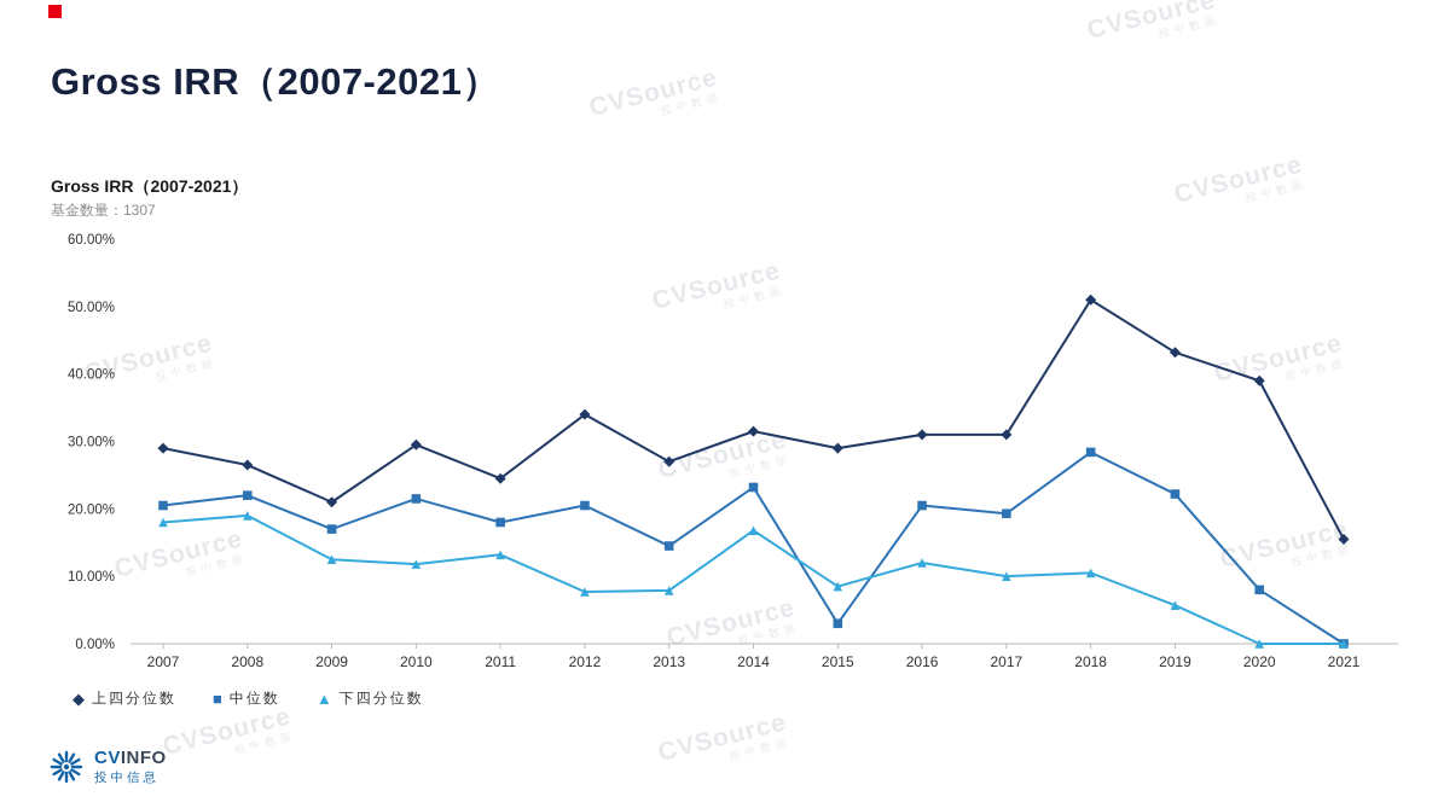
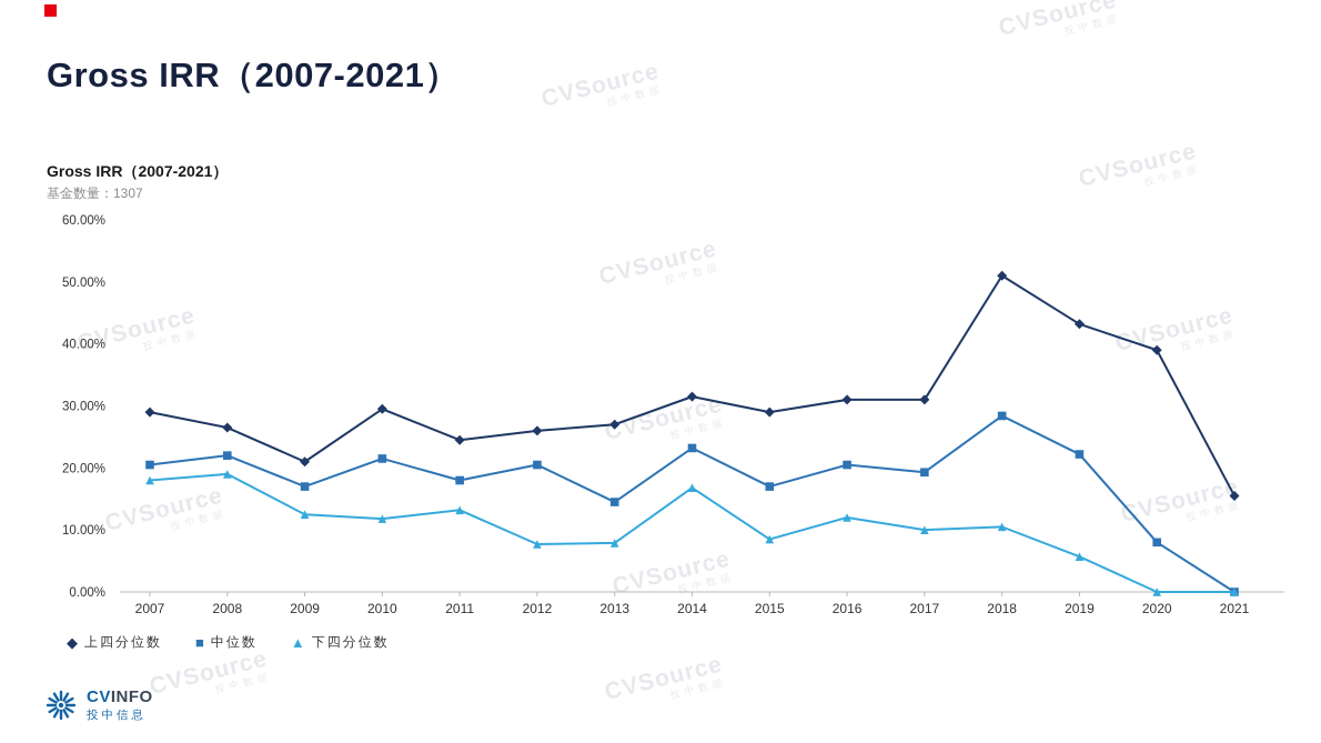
上四分位数/2012: 34% -> 26%
中位数/2015: 3% -> 17%
